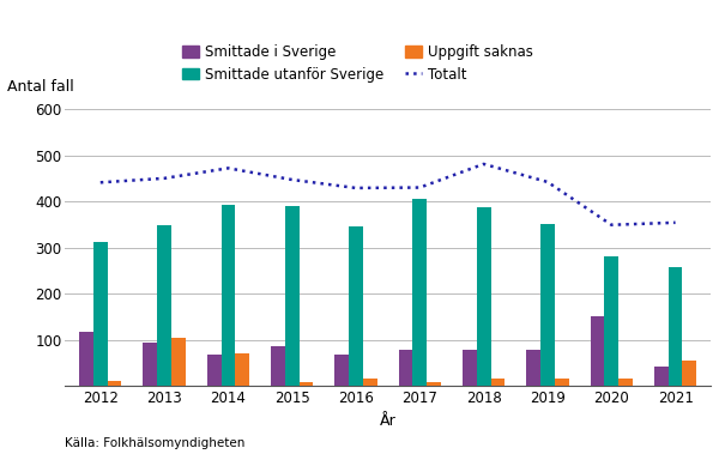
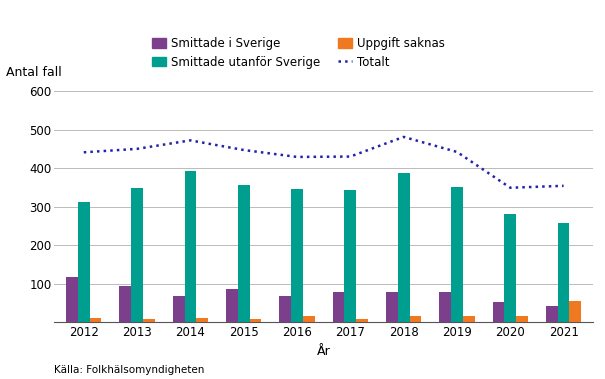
Uppgift saknas/2013: 105 -> 9
Uppgift saknas/2014: 70 -> 12
Smittade utanför Sverige/2015: 390 -> 355
Smittade utanför Sverige/2017: 405 -> 343
Smittade i Sverige/2020: 150 -> 53
